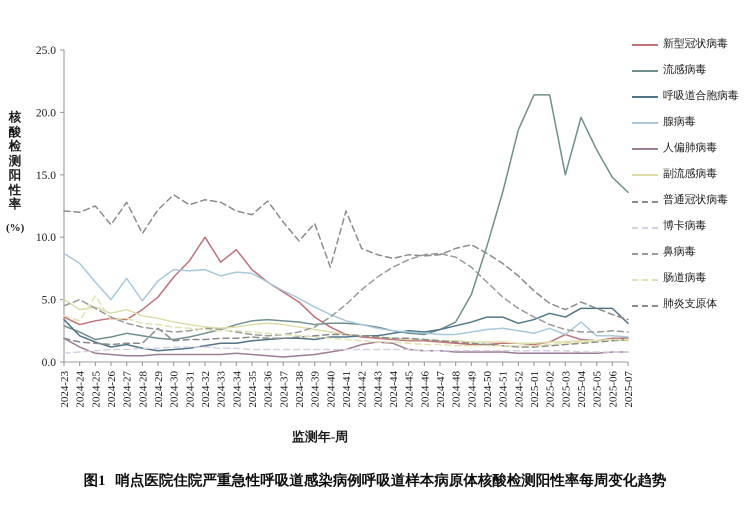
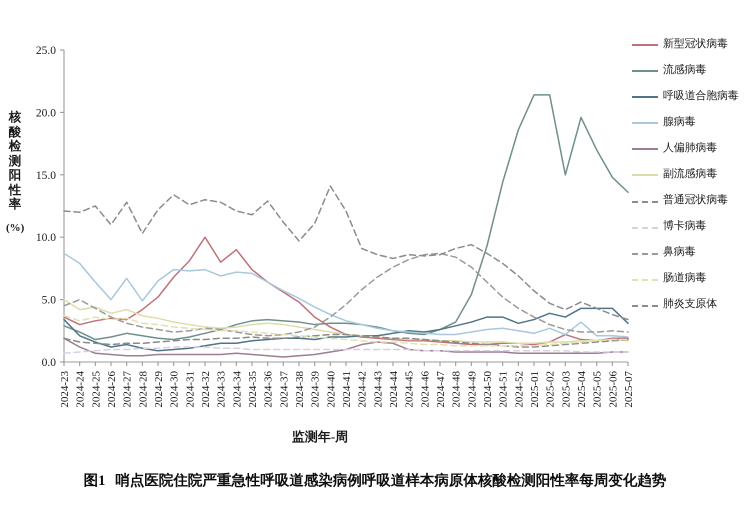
肠道病毒/2024-25: 5.3 -> 3.6
普通冠状病毒/2024-29: 2.7 -> 1.6
肺炎支原体/2024-40: 7.6 -> 14.1
流感病毒/2024-51: 13.6 -> 14.4
